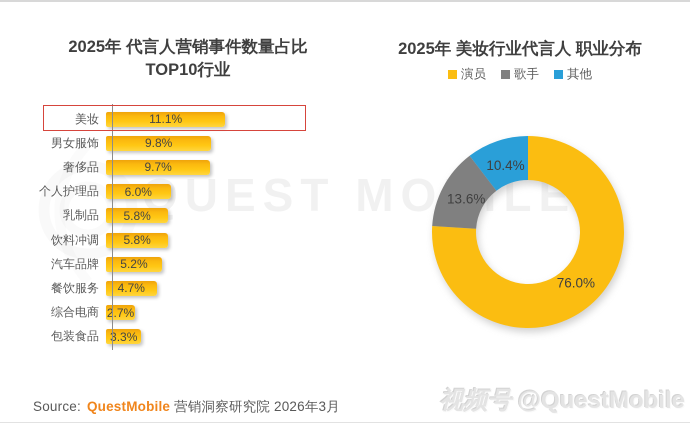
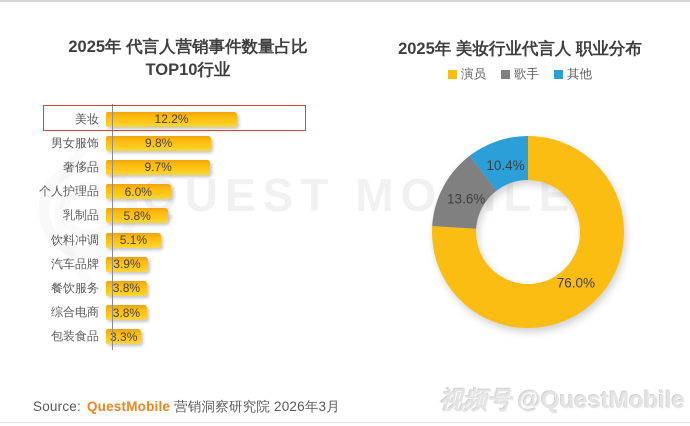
2025年 代言人营销事件数量占比 TOP10行业/美妆: 11.1% -> 12.2%
2025年 代言人营销事件数量占比 TOP10行业/饮料冲调: 5.8% -> 5.1%
2025年 代言人营销事件数量占比 TOP10行业/汽车品牌: 5.2% -> 3.9%
2025年 代言人营销事件数量占比 TOP10行业/餐饮服务: 4.7% -> 3.8%
2025年 代言人营销事件数量占比 TOP10行业/综合电商: 2.7% -> 3.8%
